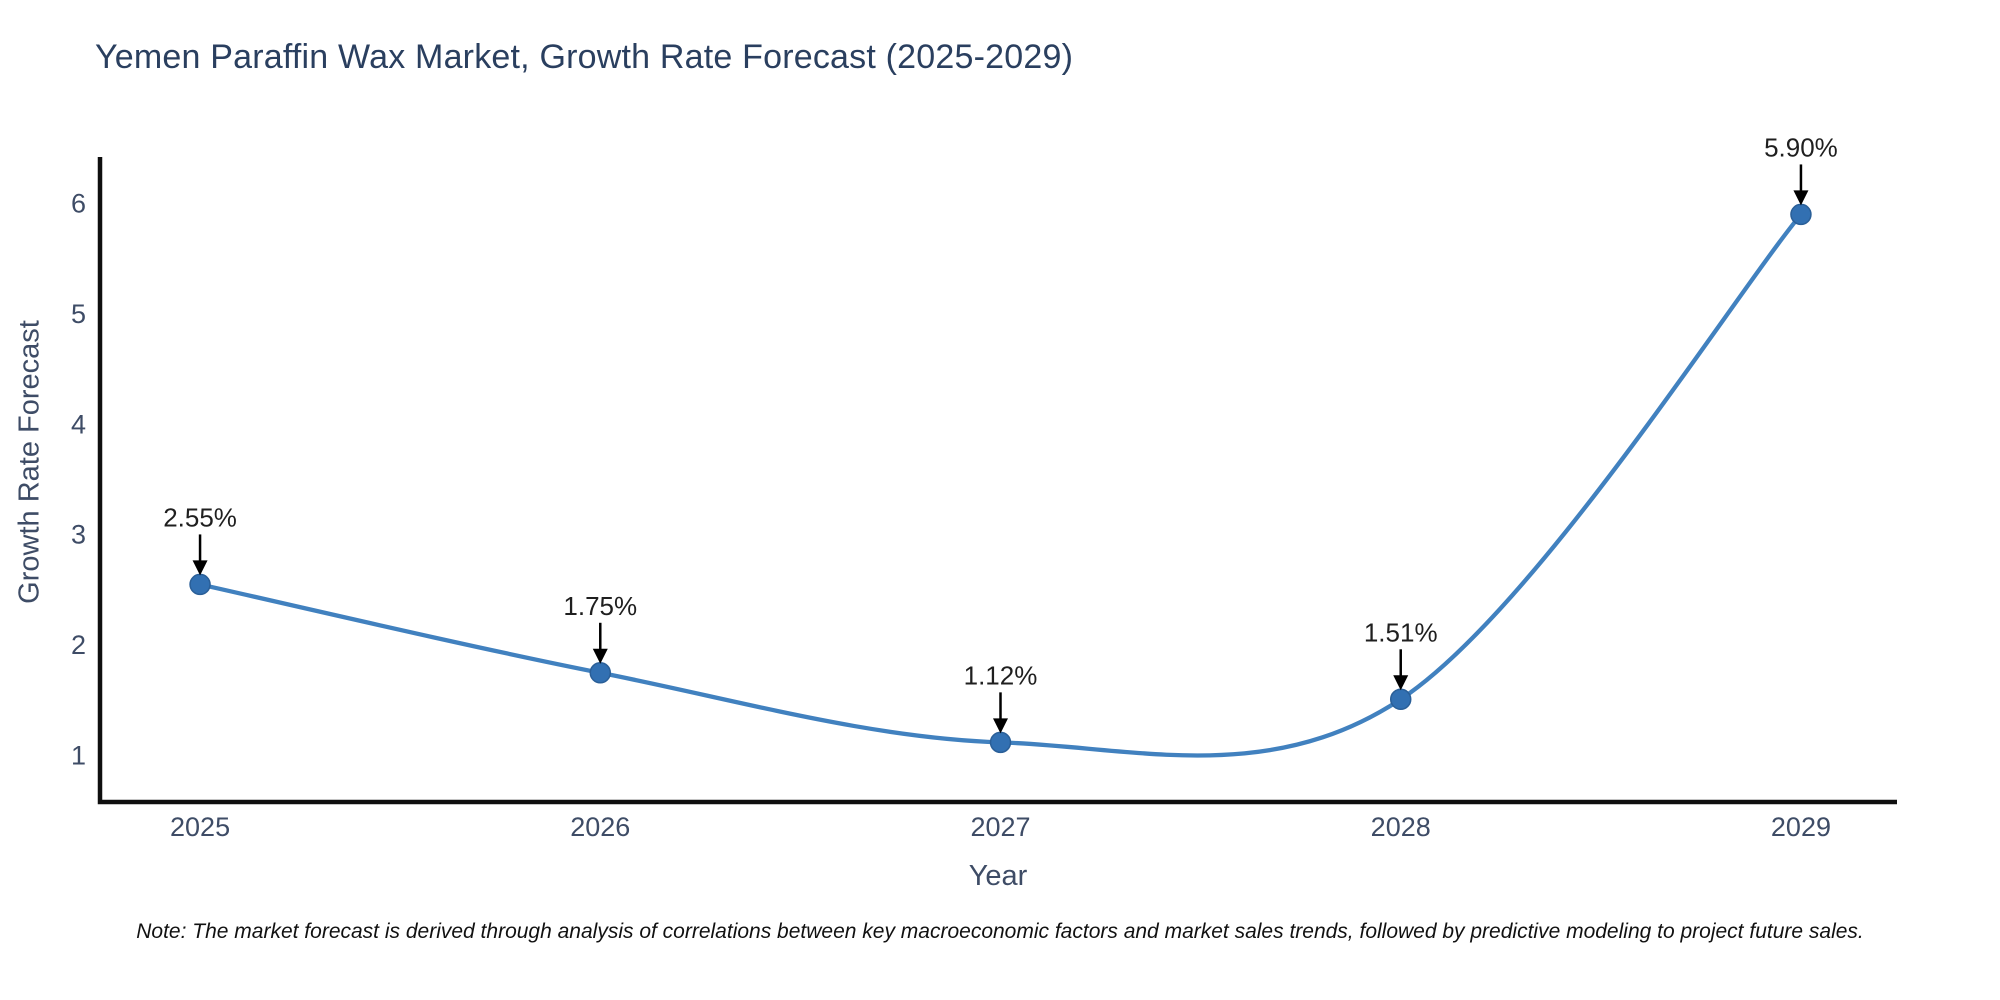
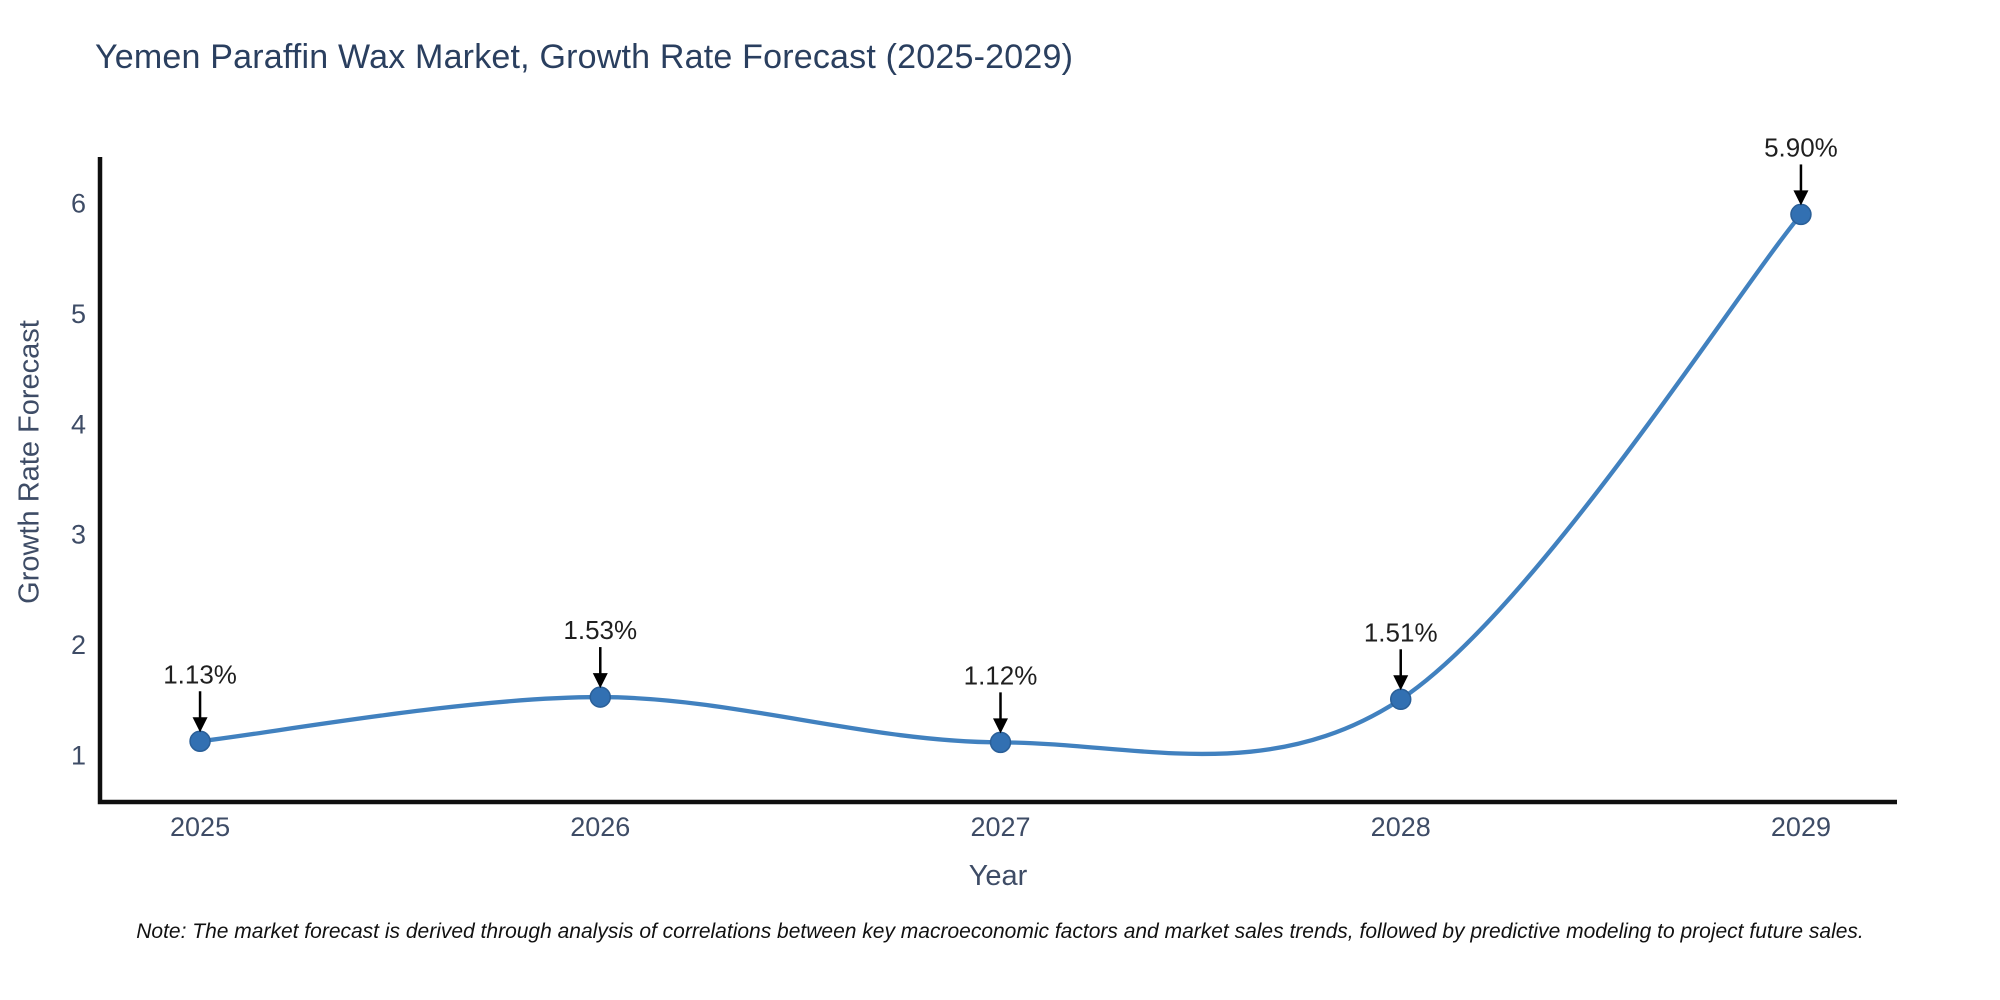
2025: 2.55% -> 1.13%
2026: 1.75% -> 1.53%
